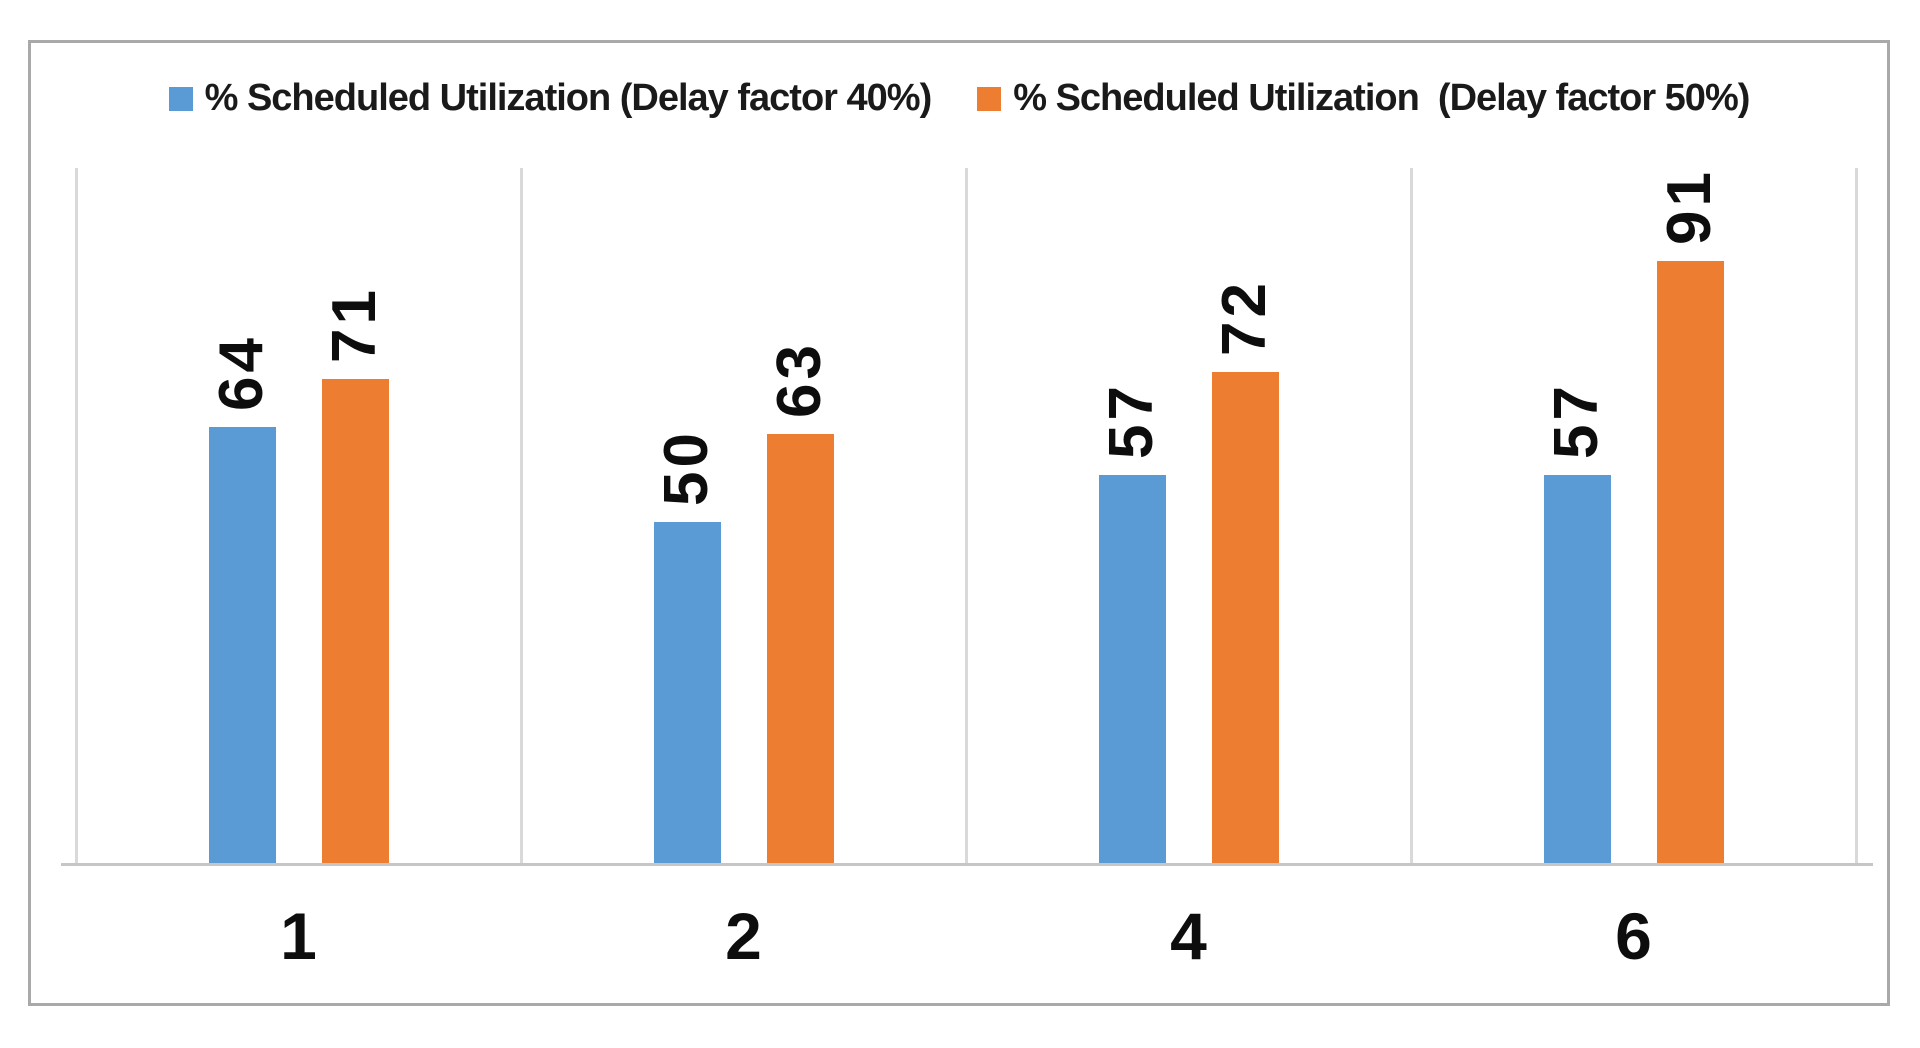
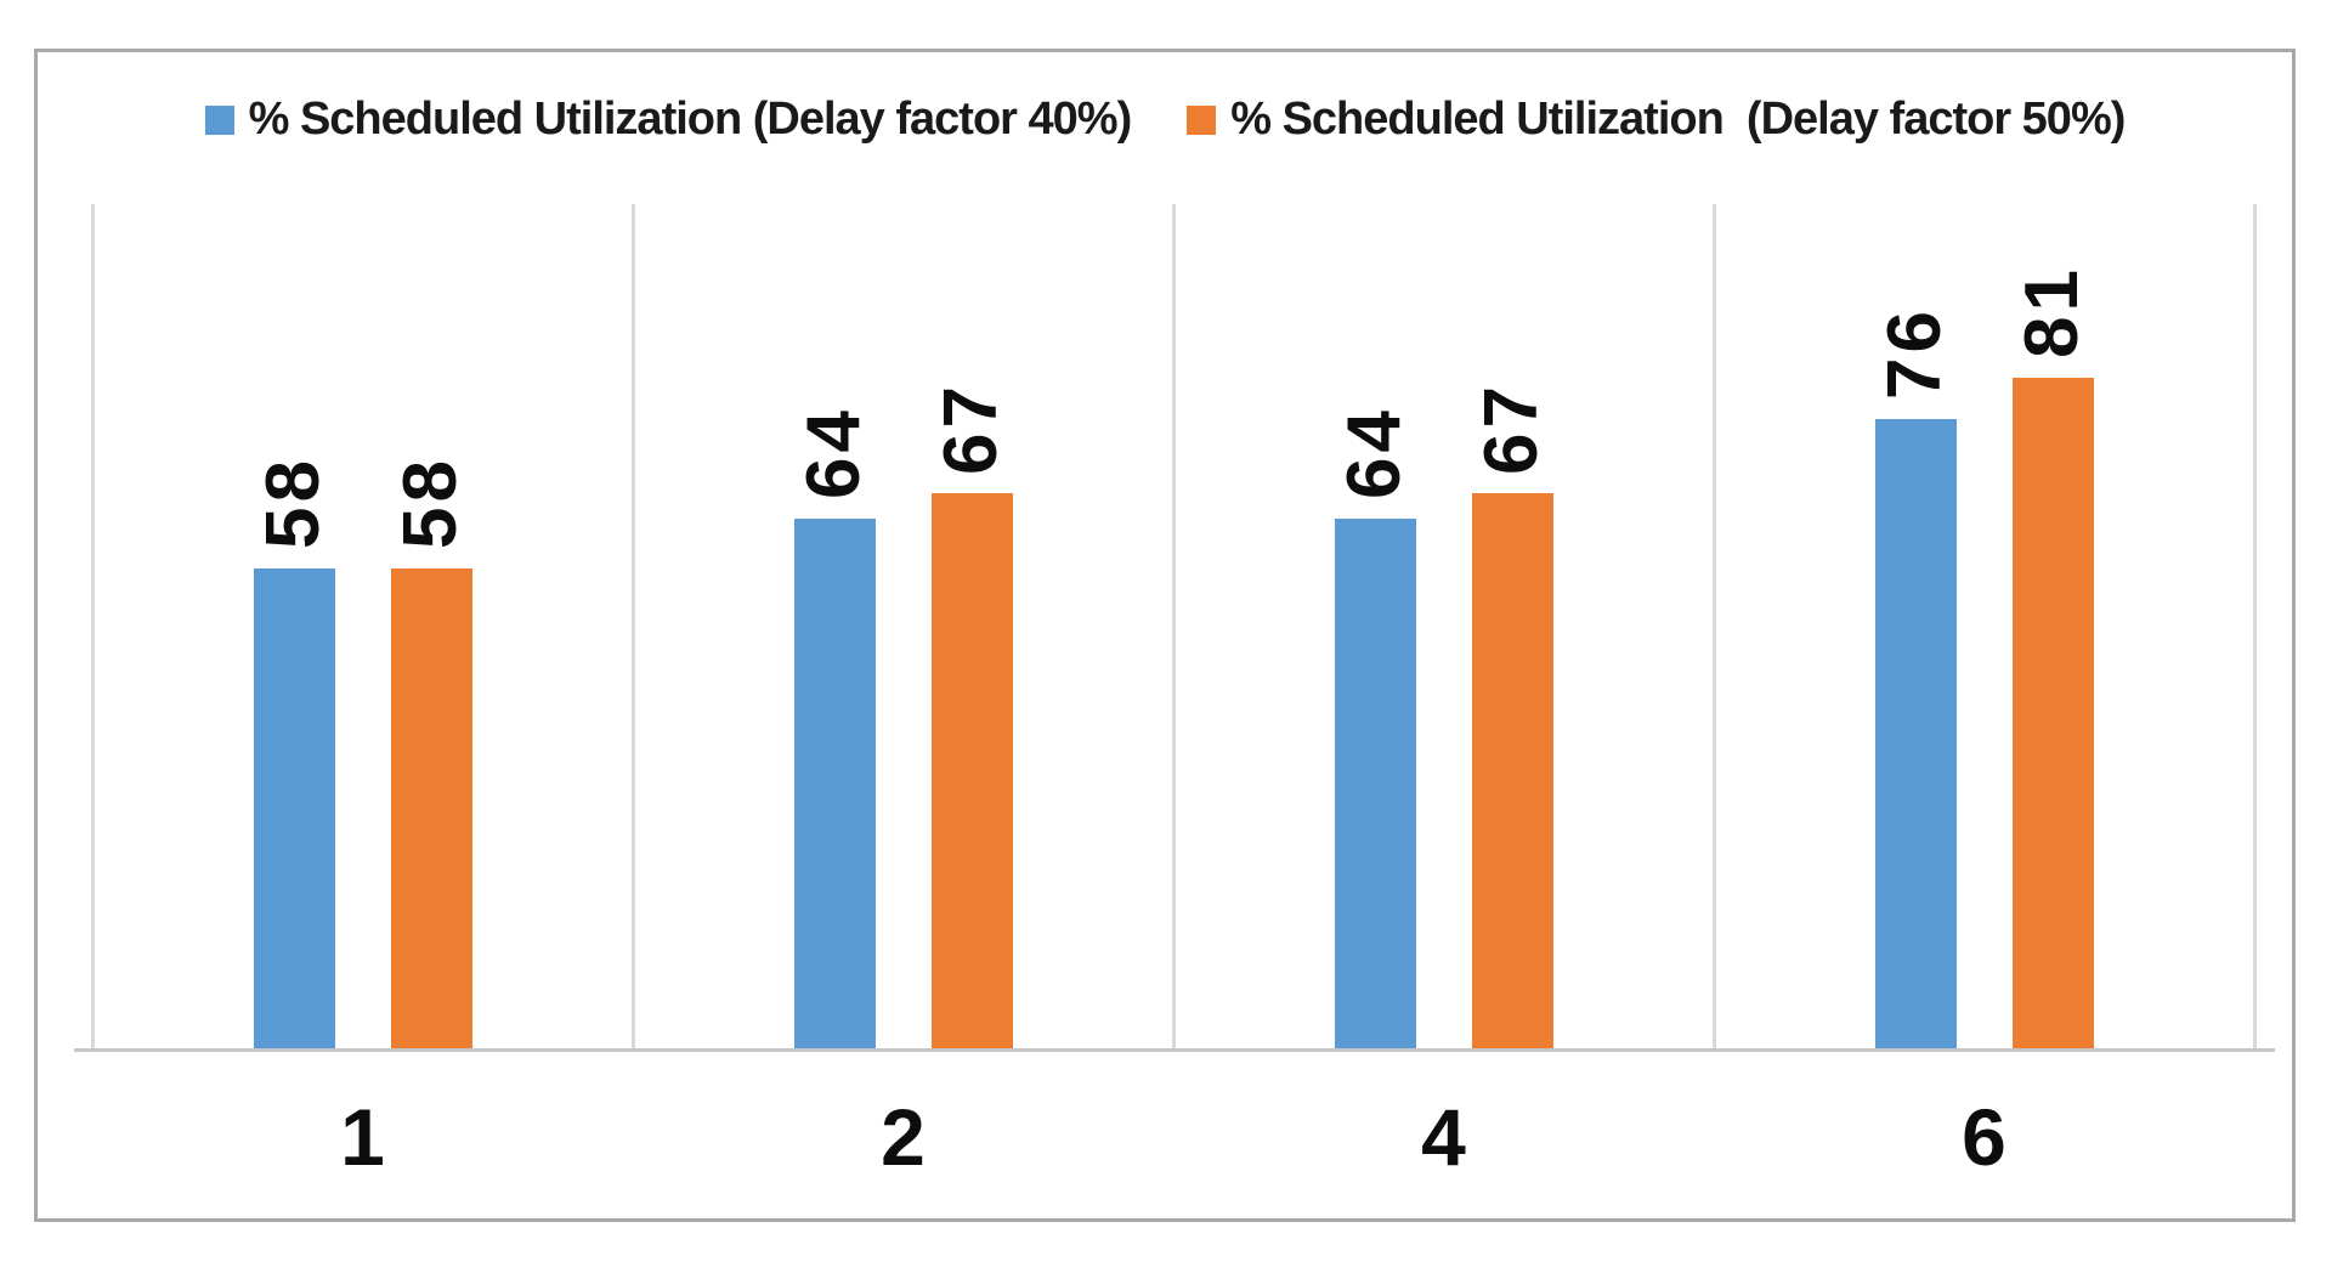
% Scheduled Utilization (Delay factor 40%)/1: 64 -> 58
% Scheduled Utilization (Delay factor 50%)/1: 71 -> 58
% Scheduled Utilization (Delay factor 40%)/2: 50 -> 64
% Scheduled Utilization (Delay factor 50%)/2: 63 -> 67
% Scheduled Utilization (Delay factor 40%)/4: 57 -> 64
% Scheduled Utilization (Delay factor 50%)/4: 72 -> 67
% Scheduled Utilization (Delay factor 40%)/6: 57 -> 76
% Scheduled Utilization (Delay factor 50%)/6: 91 -> 81
